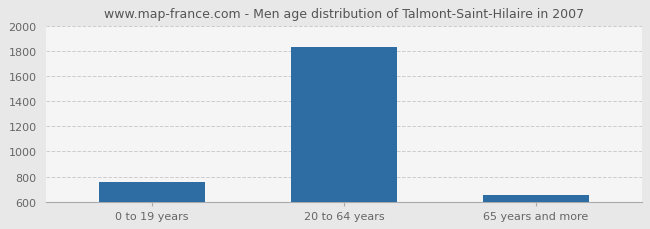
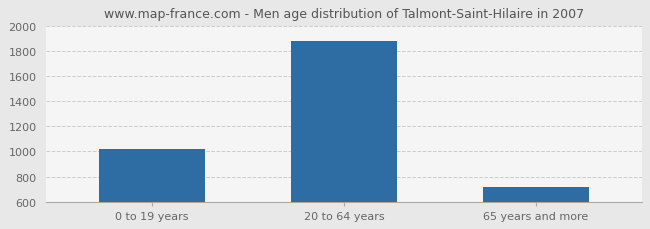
0 to 19 years: 760 -> 1020
20 to 64 years: 1830 -> 1880
65 years and more: 650 -> 720
